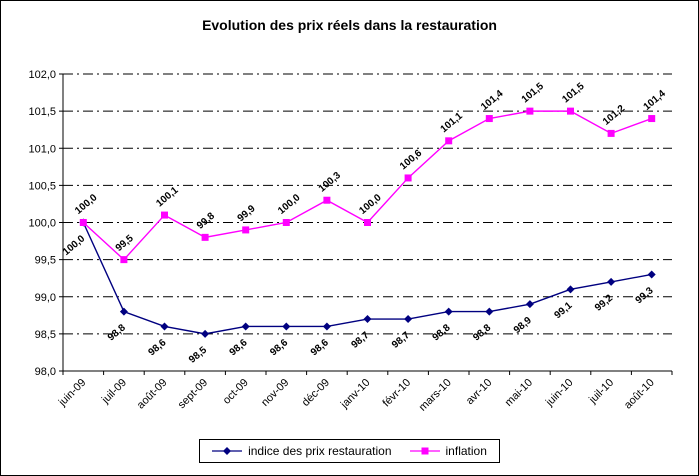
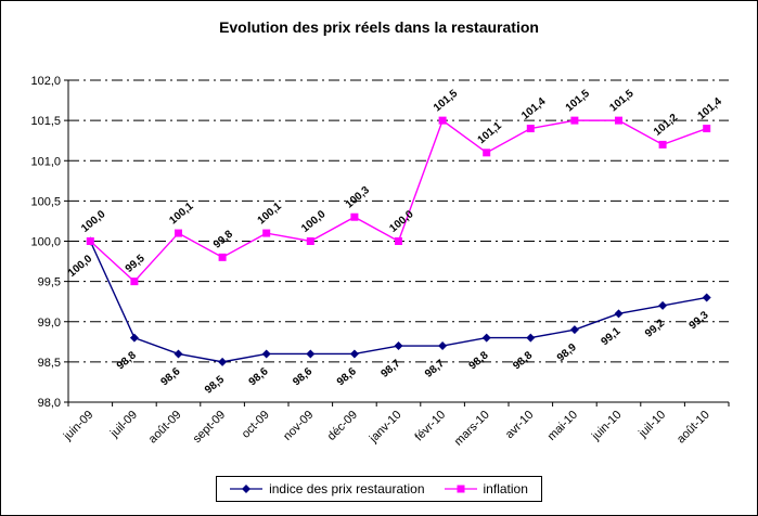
inflation/oct-09: 99,9 -> 100,1
inflation/févr-10: 100,6 -> 101,5
